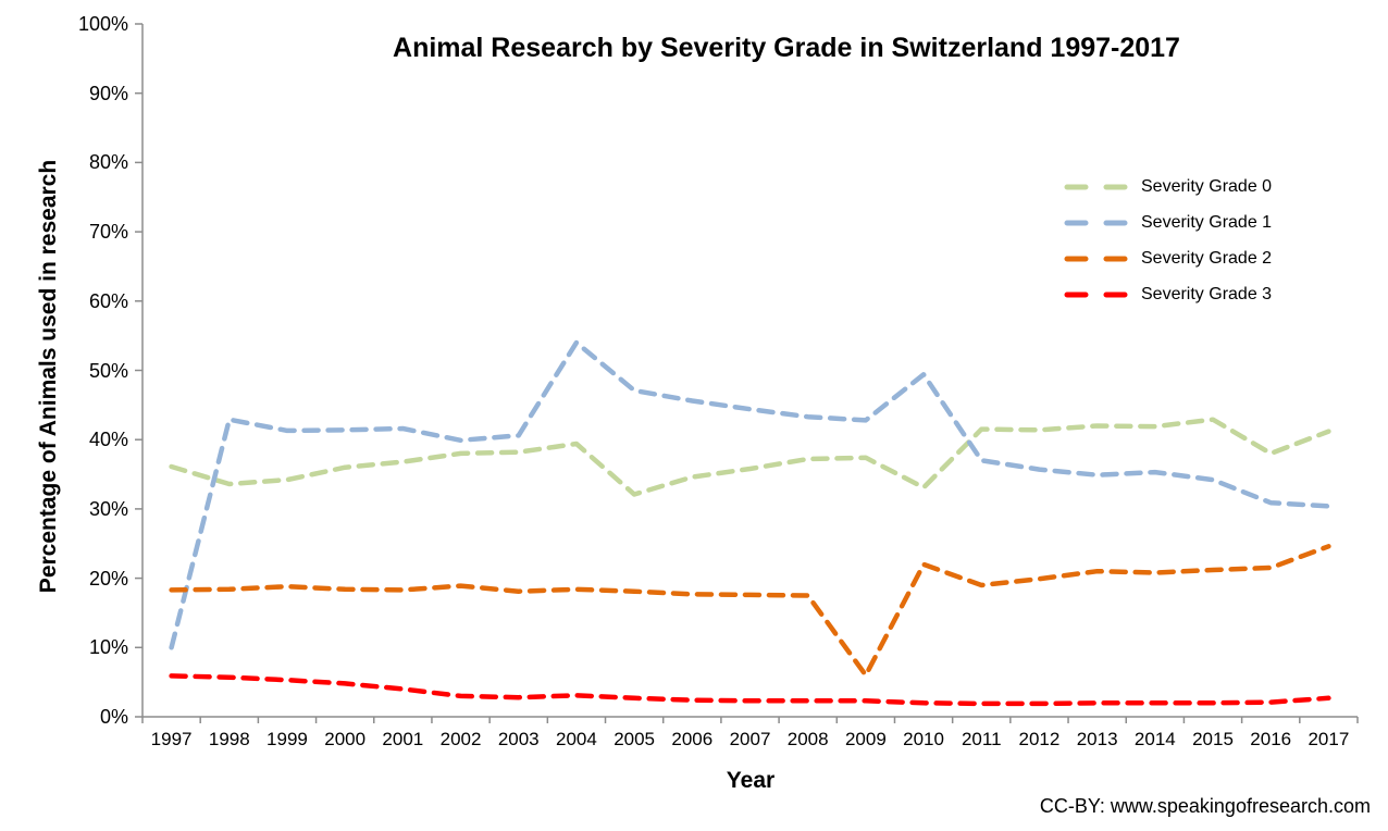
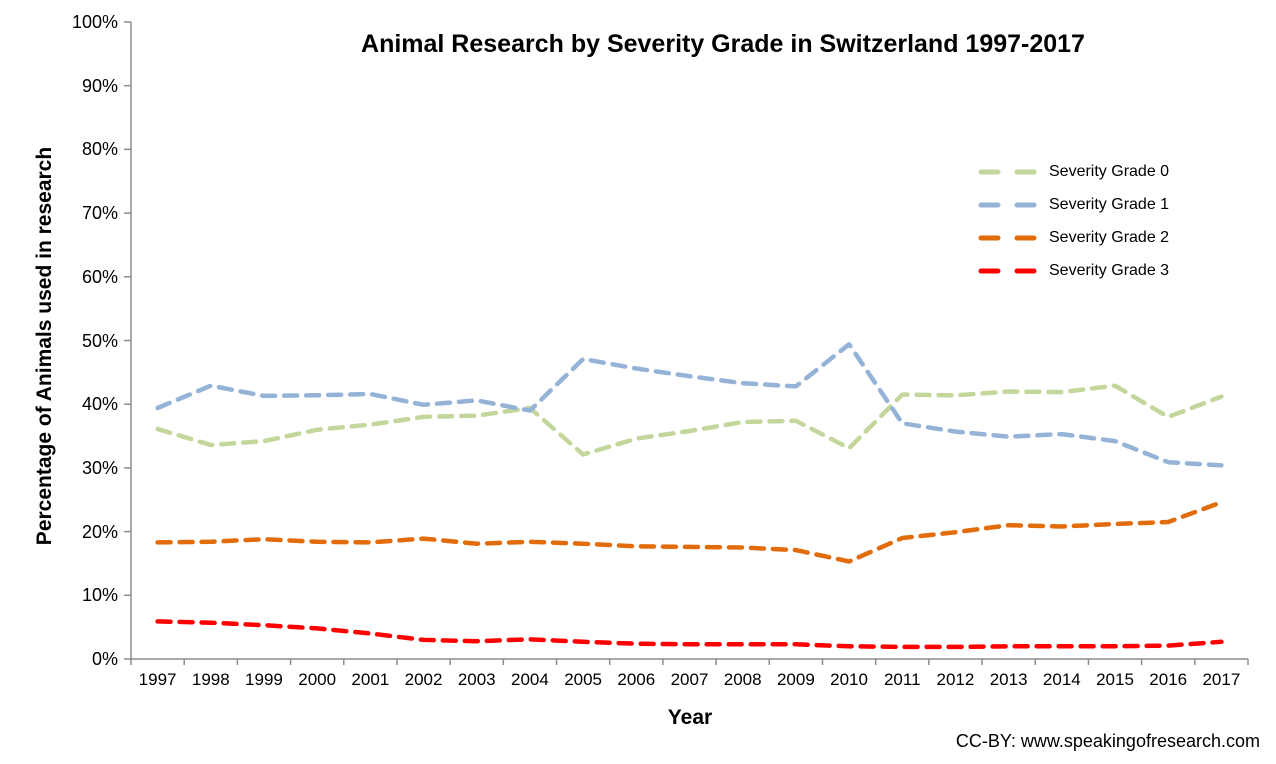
Severity Grade 1/1997: 10% -> 39%
Severity Grade 1/2004: 54% -> 39%
Severity Grade 2/2009: 6% -> 17%
Severity Grade 2/2010: 22% -> 15%
